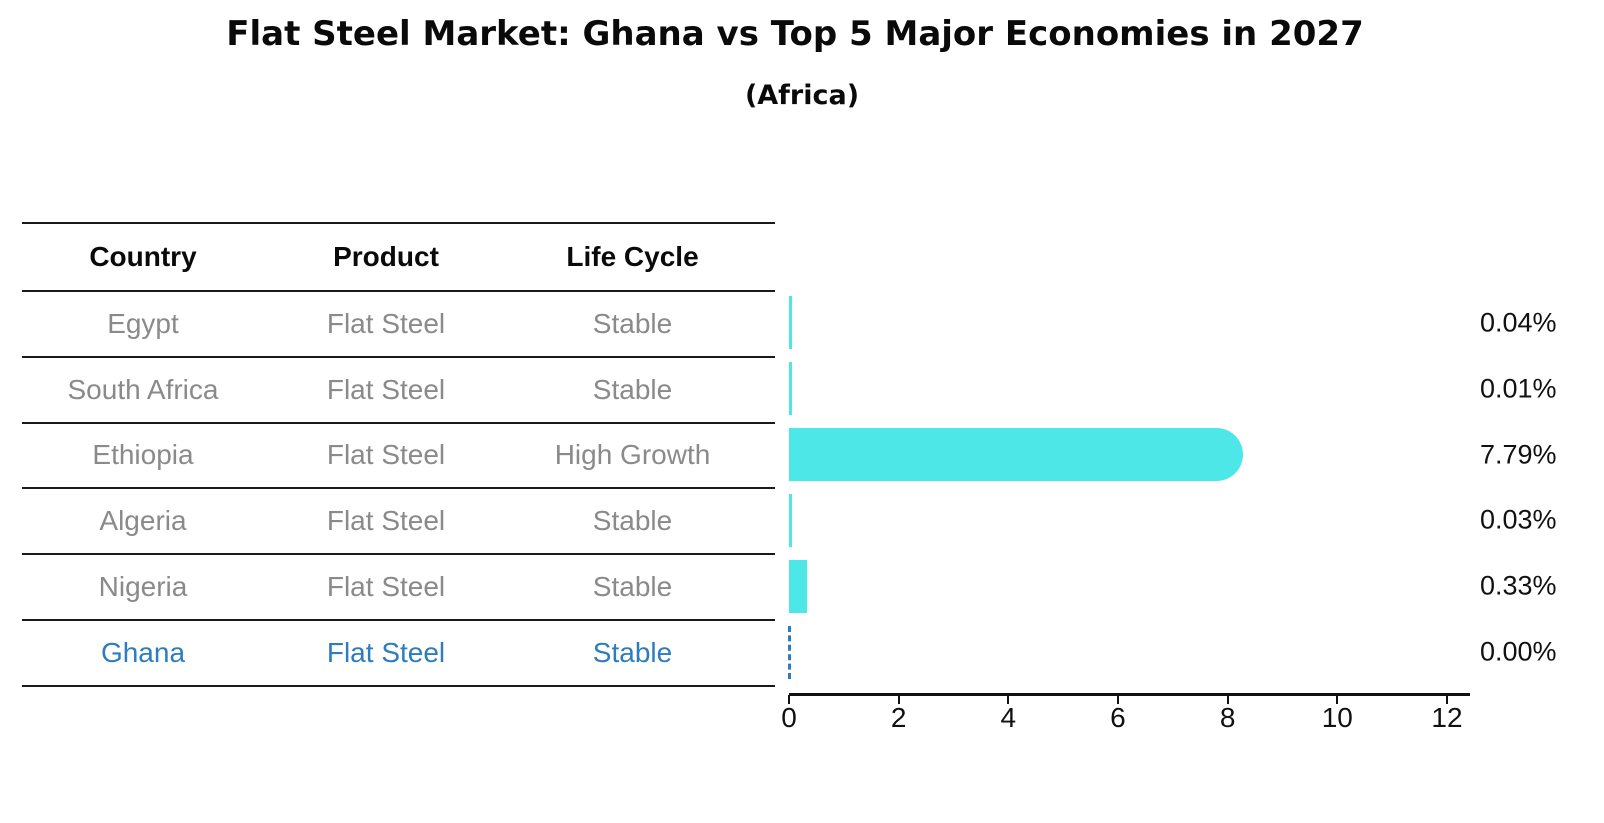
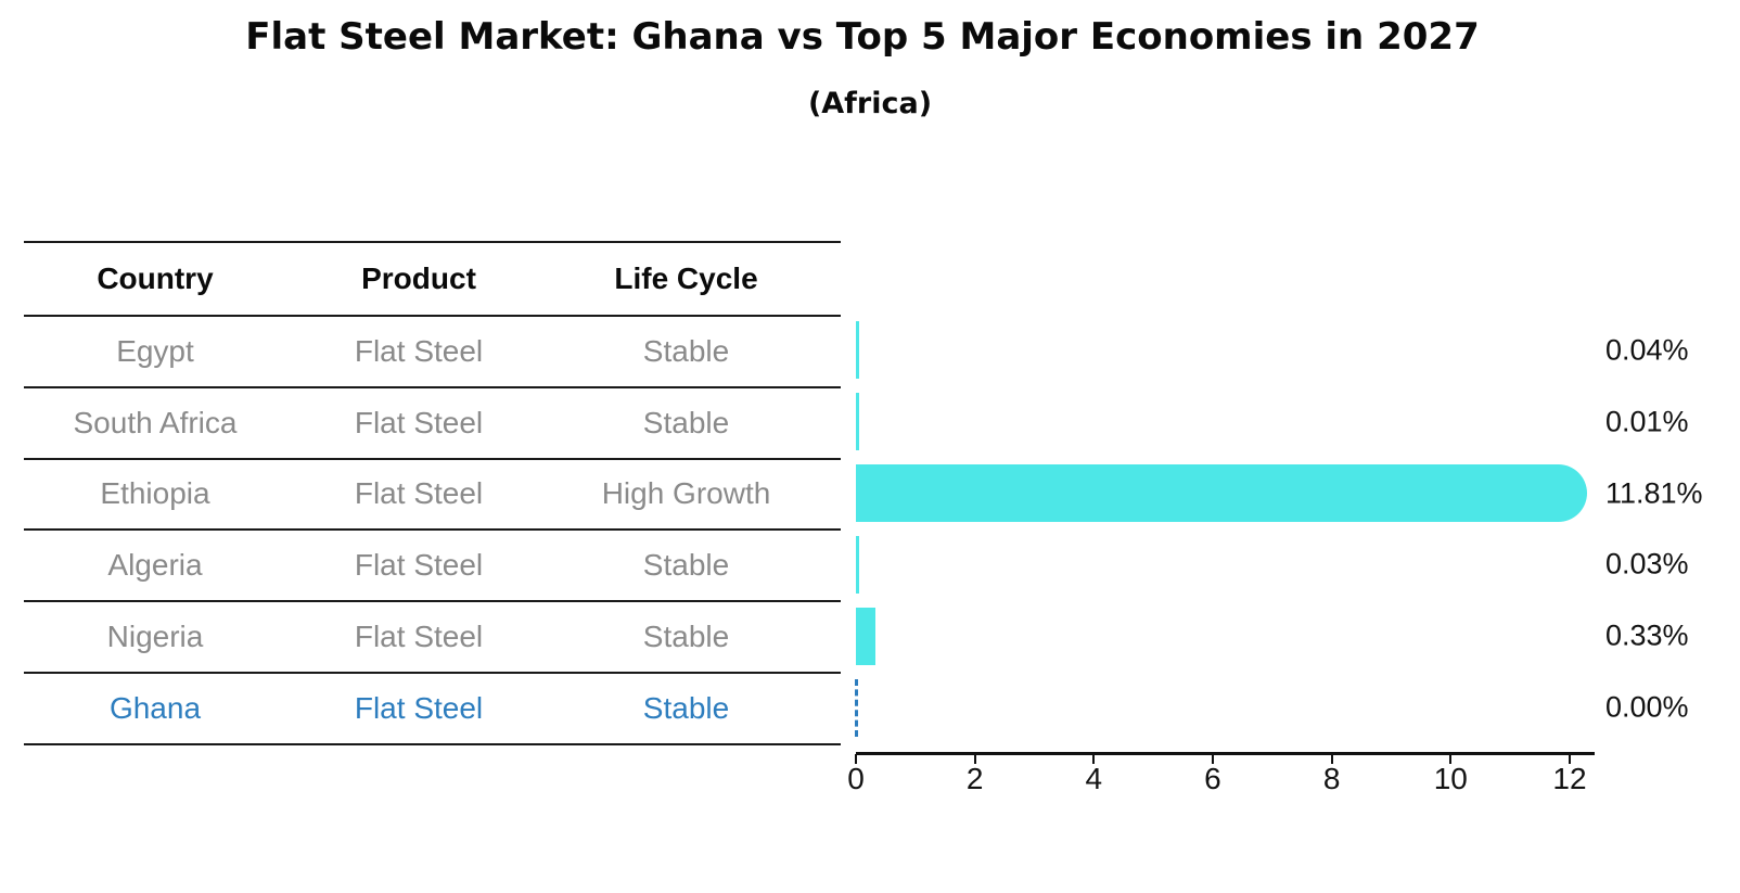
Ethiopia: 7.79% -> 11.81%
